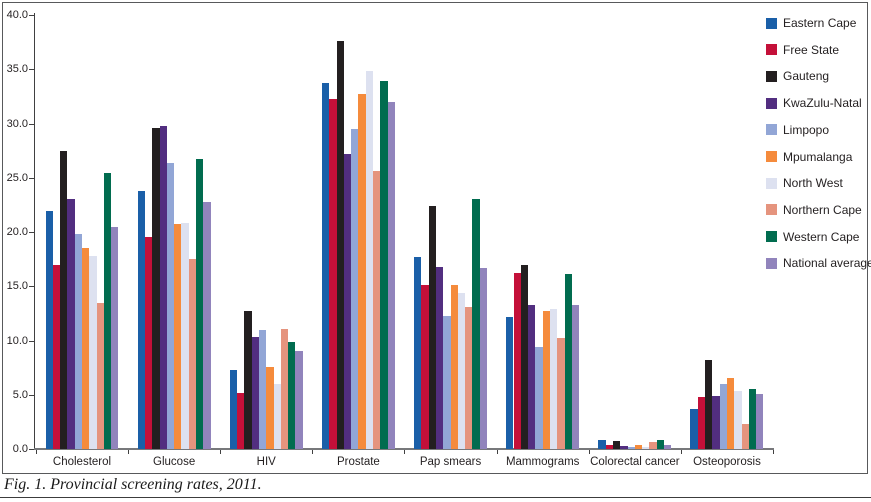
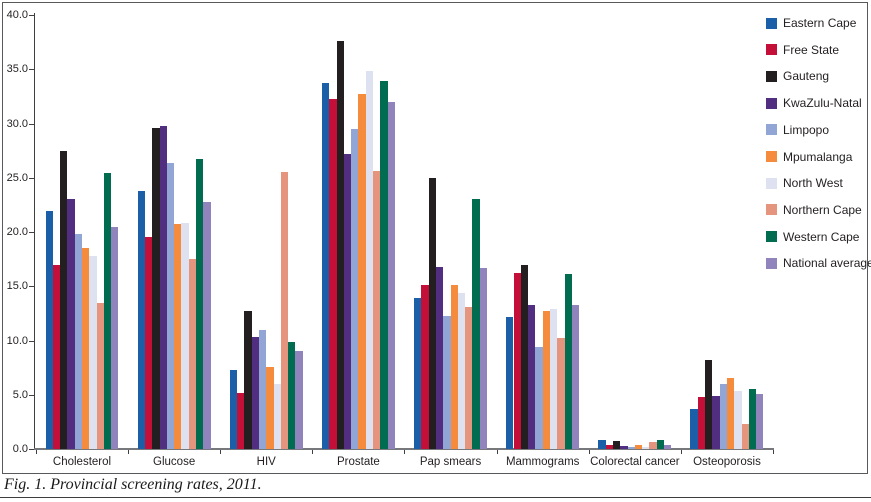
Northern Cape/HIV: 11.1 -> 25.5
Eastern Cape/Pap smears: 17.7 -> 13.9
Gauteng/Pap smears: 22.4 -> 25.0
